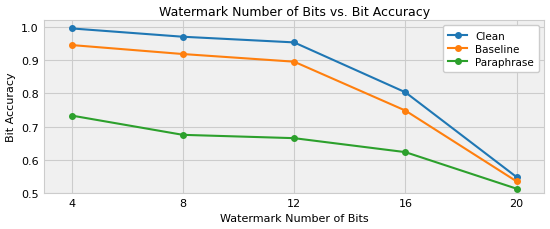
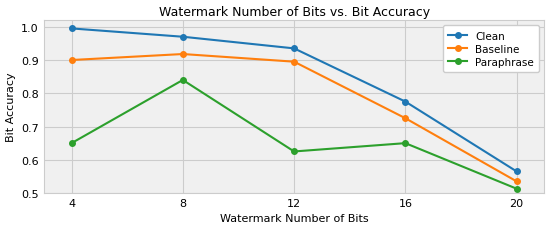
Baseline/4: 0.945 -> 0.900
Paraphrase/4: 0.733 -> 0.650
Paraphrase/8: 0.675 -> 0.840
Clean/12: 0.953 -> 0.935
Paraphrase/12: 0.665 -> 0.625
Clean/16: 0.803 -> 0.775
Baseline/16: 0.748 -> 0.725
Paraphrase/16: 0.623 -> 0.650
Clean/20: 0.548 -> 0.565
